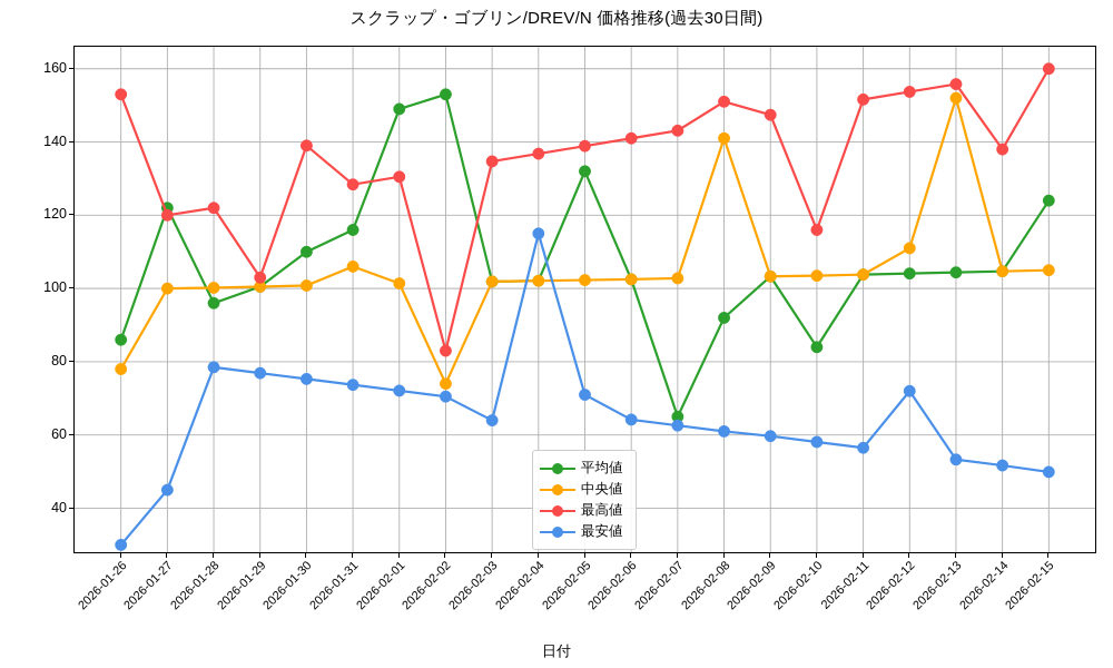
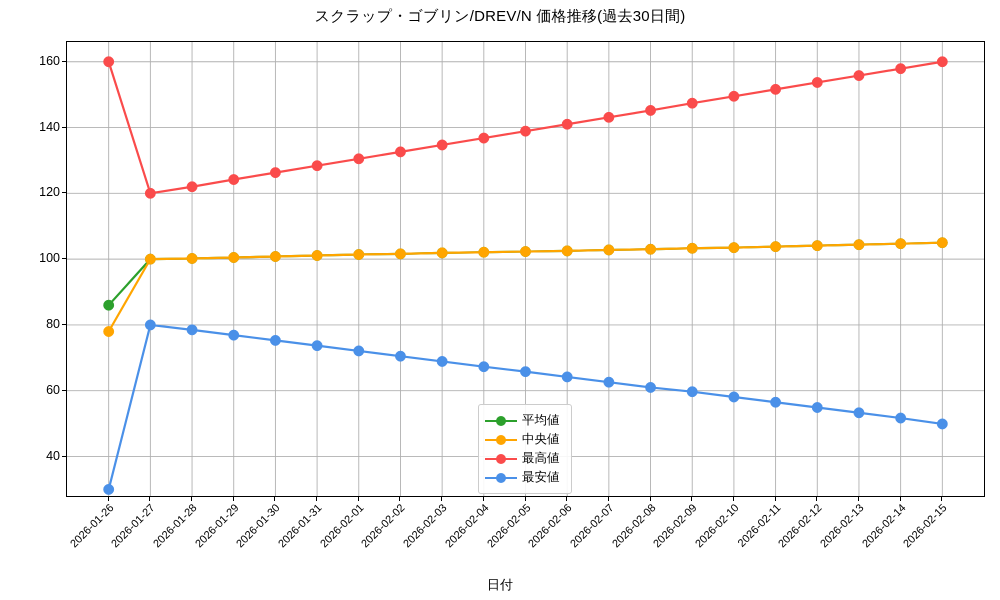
最高値/2026-01-26: 153 -> 160
平均値/2026-01-27: 122 -> 100
最安値/2026-01-27: 45 -> 80
平均値/2026-01-28: 96 -> 100
最高値/2026-01-29: 103 -> 124
平均値/2026-01-30: 110 -> 101
最高値/2026-01-30: 139 -> 126
平均値/2026-01-31: 116 -> 101
中央値/2026-01-31: 106 -> 101
平均値/2026-02-01: 149 -> 101
平均値/2026-02-02: 153 -> 102
中央値/2026-02-02: 74 -> 102
最高値/2026-02-02: 83 -> 133
最安値/2026-02-03: 64 -> 69
最安値/2026-02-04: 115 -> 67
平均値/2026-02-05: 132 -> 102
最安値/2026-02-05: 71 -> 66
平均値/2026-02-07: 65 -> 103
平均値/2026-02-08: 92 -> 103
中央値/2026-02-08: 141 -> 103
最高値/2026-02-08: 151 -> 145
平均値/2026-02-10: 84 -> 104
最高値/2026-02-10: 116 -> 150
中央値/2026-02-12: 111 -> 104
最安値/2026-02-12: 72 -> 55
中央値/2026-02-13: 152 -> 104
最高値/2026-02-14: 138 -> 158
平均値/2026-02-15: 124 -> 105
